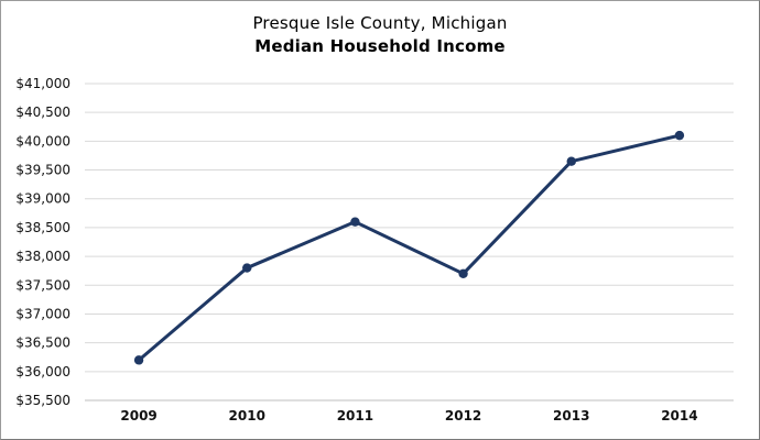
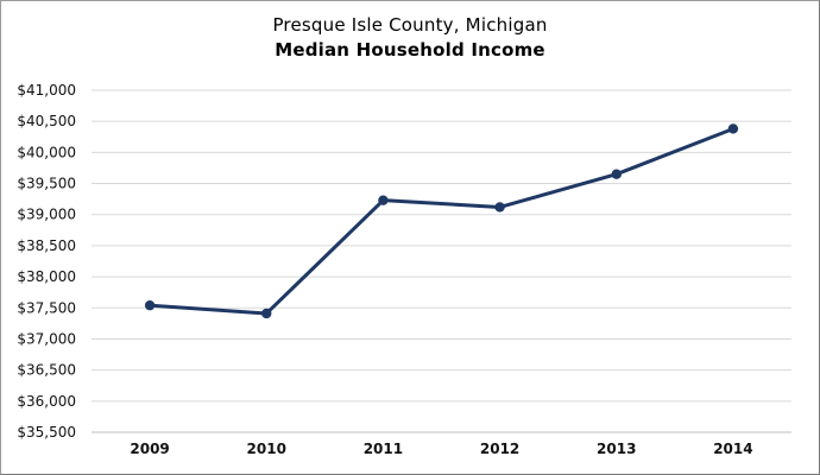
2009: $36200 -> $37500
2010: $37800 -> $37400
2011: $38600 -> $39200
2012: $37700 -> $39100
2014: $40100 -> $40400
